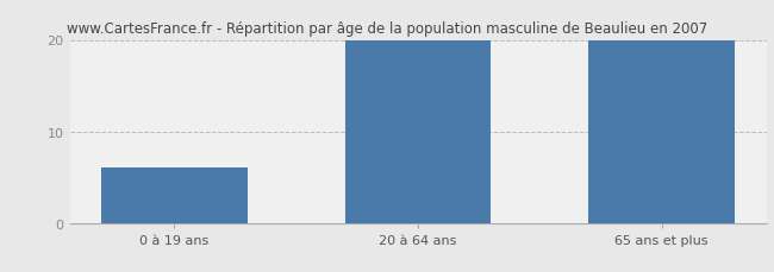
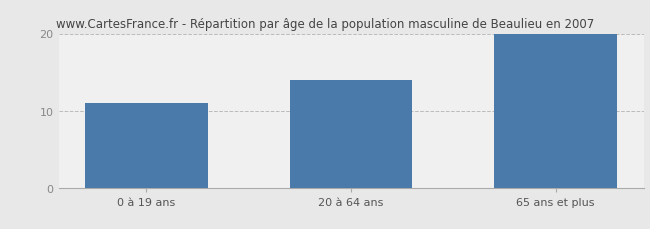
0 à 19 ans: 6 -> 11
20 à 64 ans: 20 -> 14
